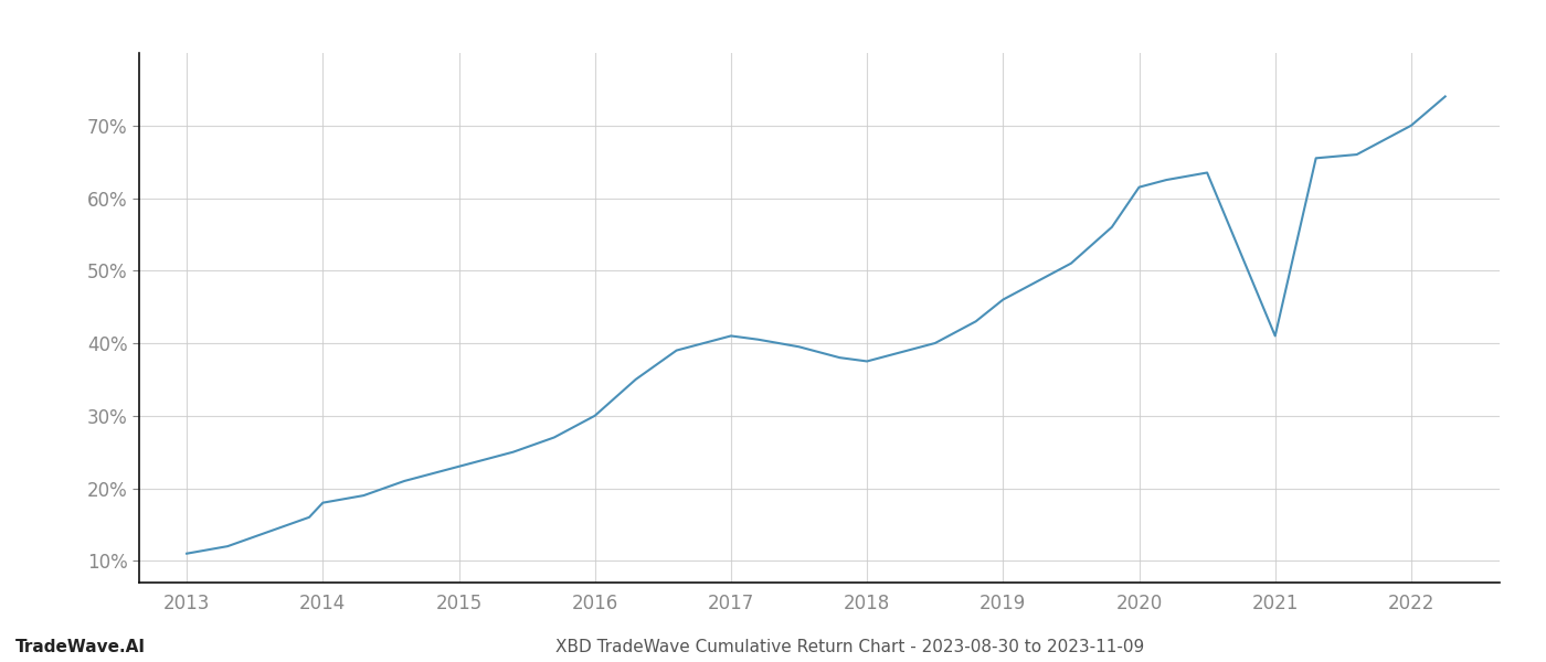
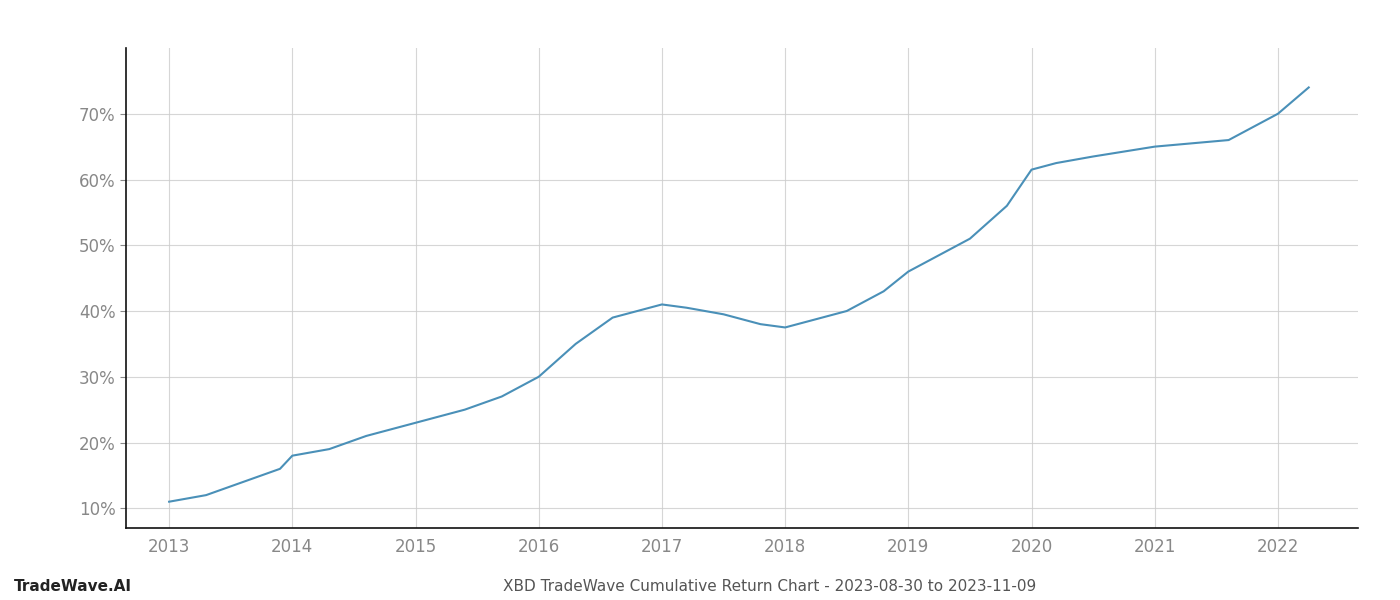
2021: 41.0% -> 65.0%
